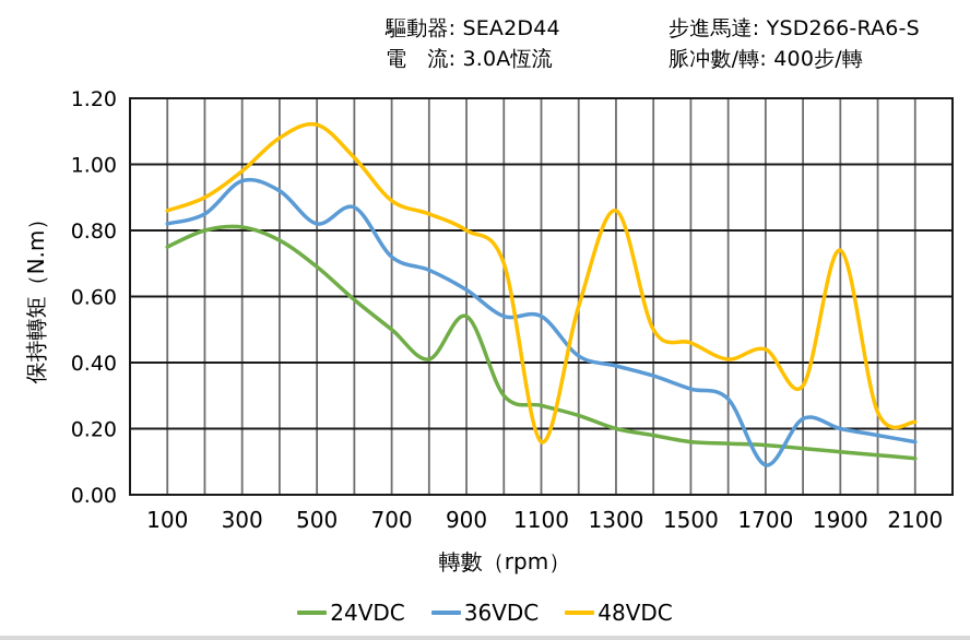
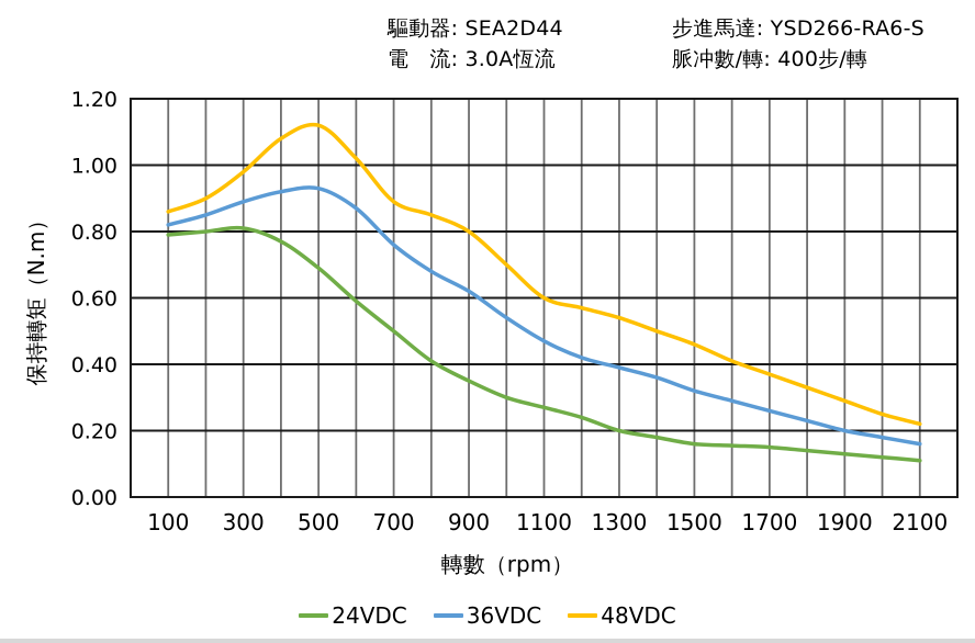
24VDC/100: 0.75 -> 0.79
36VDC/300: 0.95 -> 0.89
36VDC/500: 0.82 -> 0.93
36VDC/700: 0.72 -> 0.76
24VDC/900: 0.54 -> 0.35
36VDC/1100: 0.54 -> 0.47
48VDC/1100: 0.16 -> 0.60
48VDC/1300: 0.86 -> 0.54
36VDC/1700: 0.09 -> 0.26
48VDC/1700: 0.44 -> 0.37
48VDC/1900: 0.74 -> 0.29
